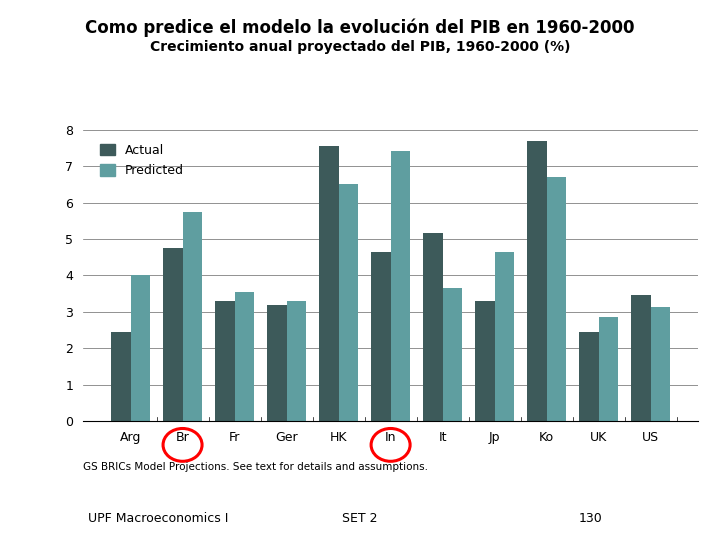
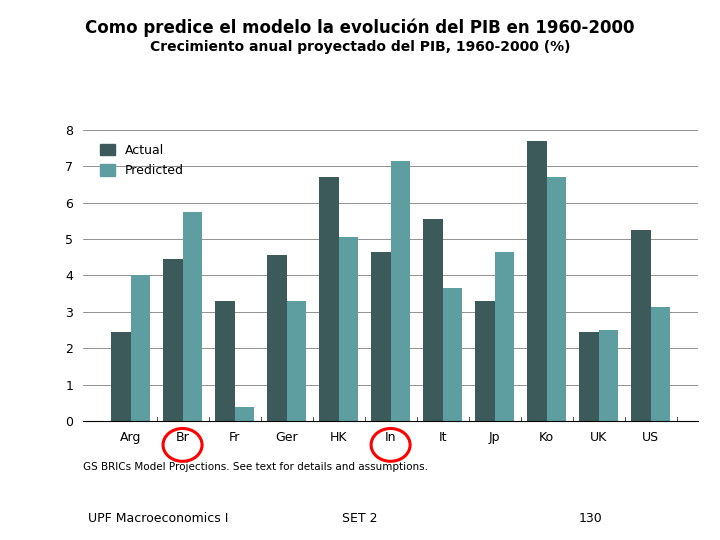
Actual/Br: 4.75 -> 4.45
Predicted/Fr: 3.55 -> 0.40
Actual/Ger: 3.20 -> 4.55
Actual/HK: 7.55 -> 6.70
Predicted/HK: 6.50 -> 5.05
Predicted/In: 7.40 -> 7.15
Actual/It: 5.15 -> 5.55
Predicted/UK: 2.85 -> 2.50
Actual/US: 3.45 -> 5.25
